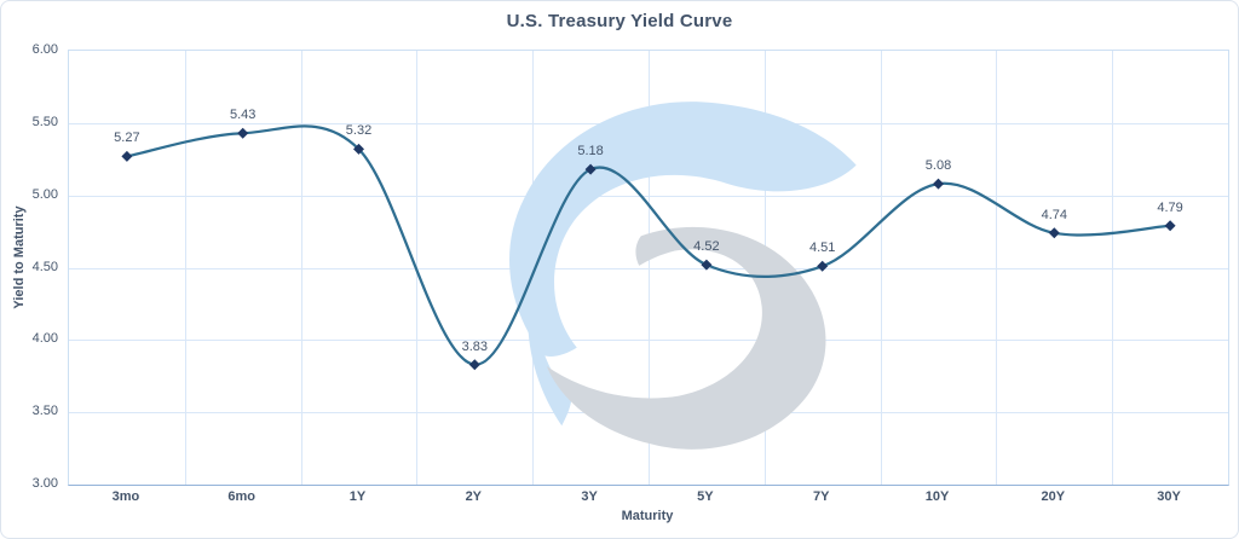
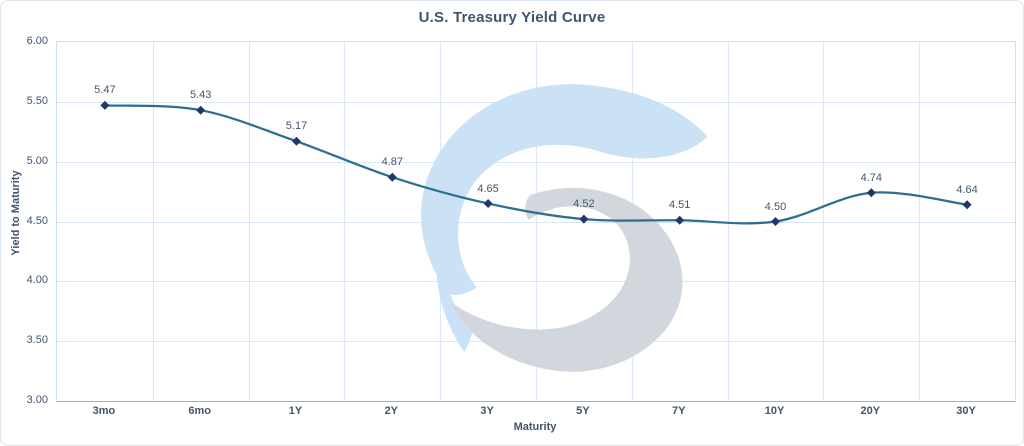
3mo: 5.27 -> 5.47
1Y: 5.32 -> 5.17
2Y: 3.83 -> 4.87
3Y: 5.18 -> 4.65
10Y: 5.08 -> 4.50
30Y: 4.79 -> 4.64
